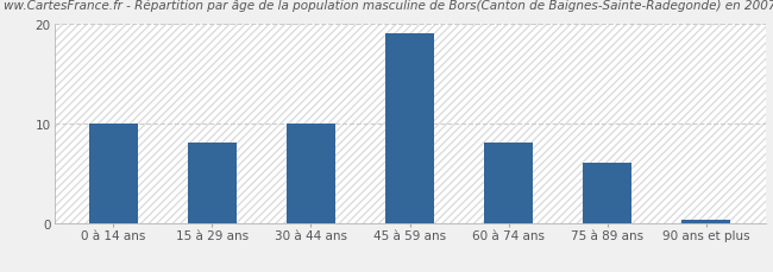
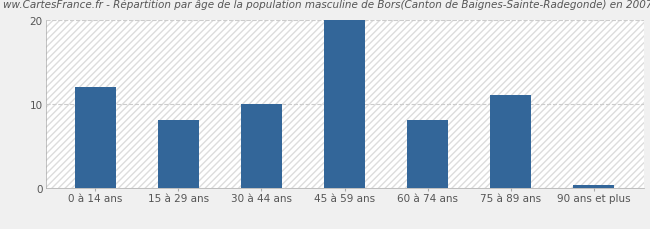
0 à 14 ans: 10.0 -> 12.0
45 à 59 ans: 19.0 -> 20.0
75 à 89 ans: 6.0 -> 11.0
